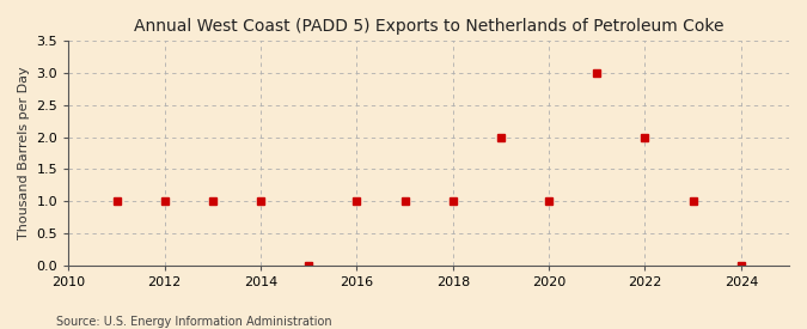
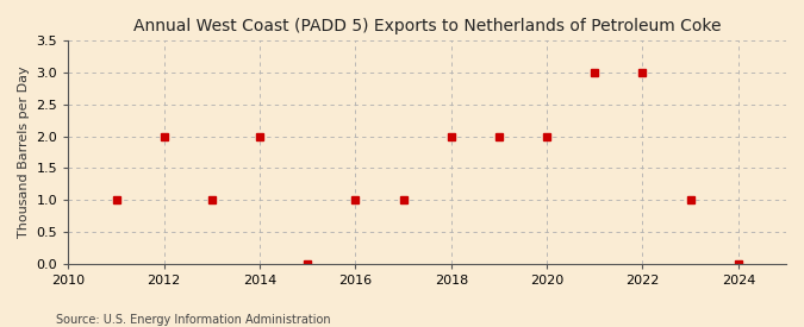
2012: 1 -> 2
2014: 1 -> 2
2018: 1 -> 2
2020: 1 -> 2
2022: 2 -> 3
